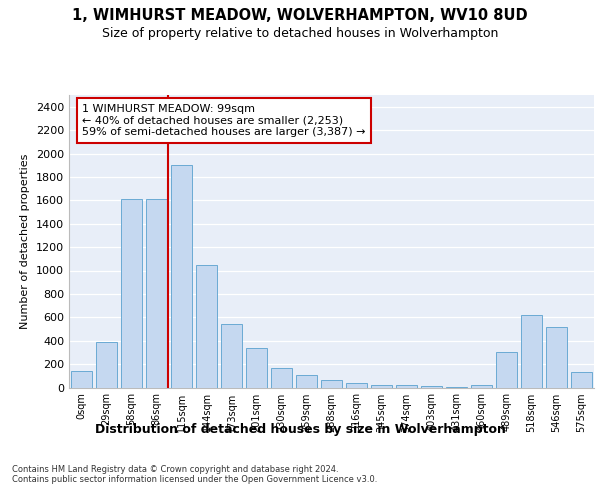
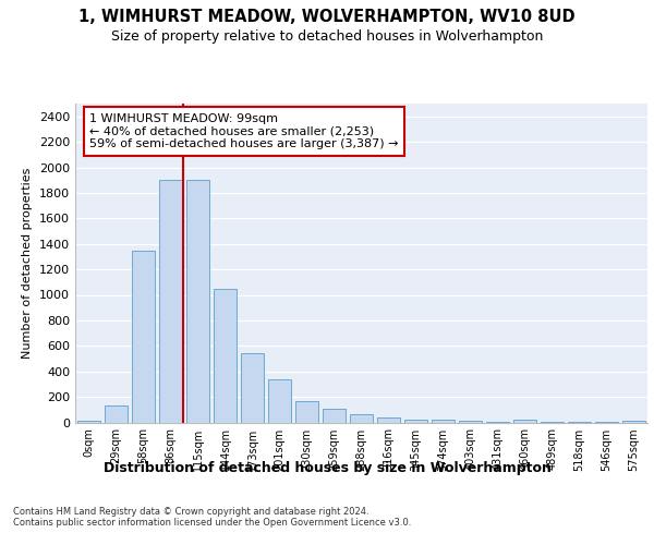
0sqm: 140 -> 20
29sqm: 390 -> 130
58sqm: 1610 -> 1350
86sqm: 1610 -> 1900
489sqm: 300 -> 0
518sqm: 620 -> 0
546sqm: 520 -> 0
575sqm: 130 -> 20
